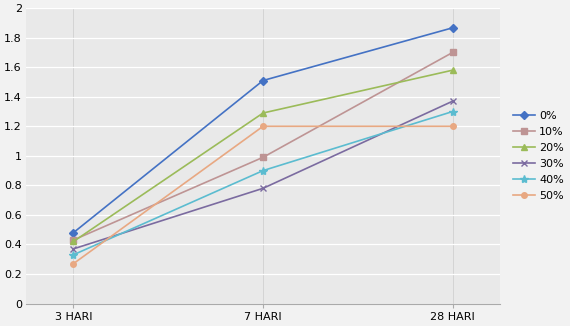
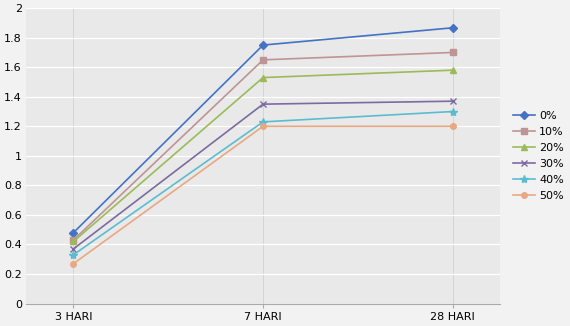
0%/7 HARI: 1.51 -> 1.75
10%/7 HARI: 0.99 -> 1.65
20%/7 HARI: 1.29 -> 1.53
30%/7 HARI: 0.78 -> 1.35
40%/7 HARI: 0.90 -> 1.23
